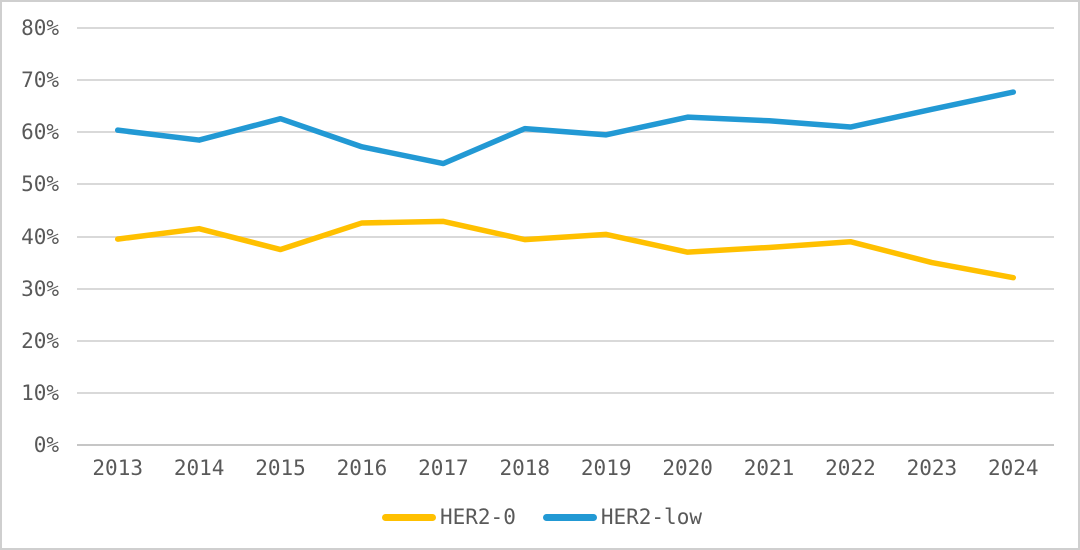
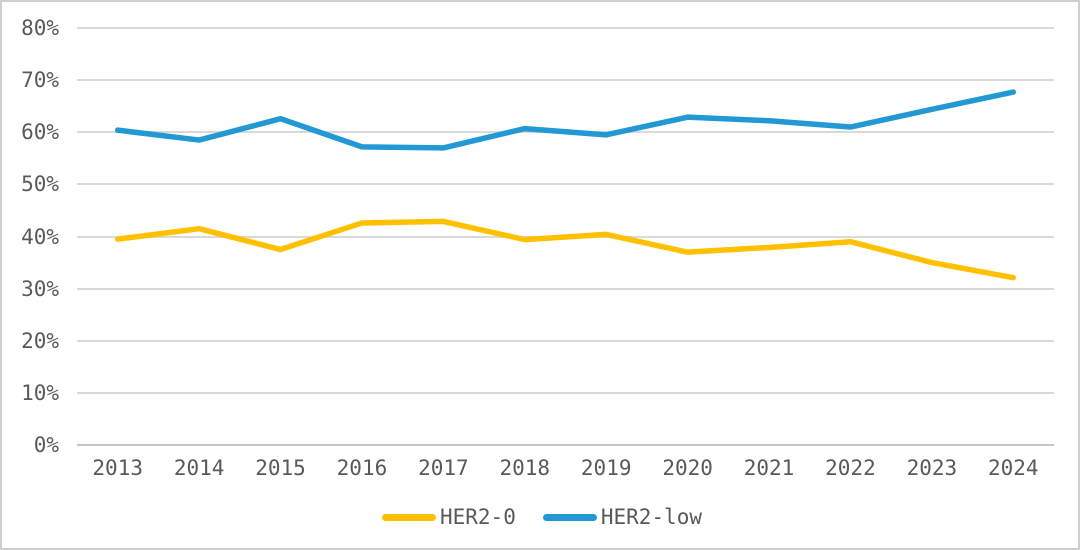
HER2-low/2017: 54% -> 57%
